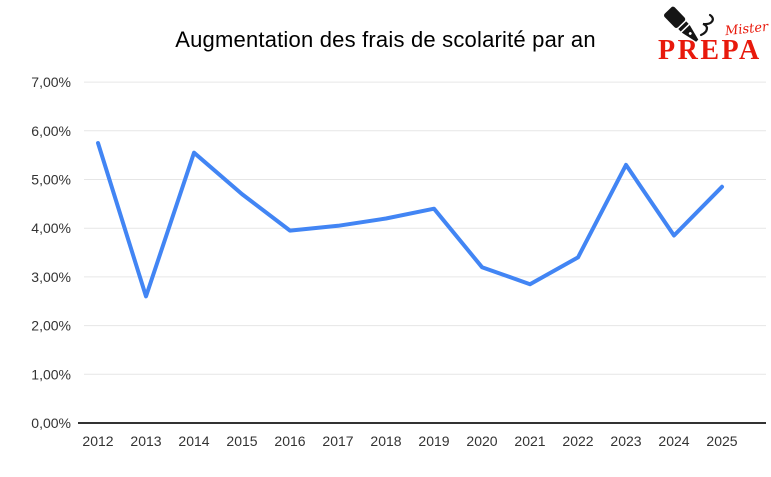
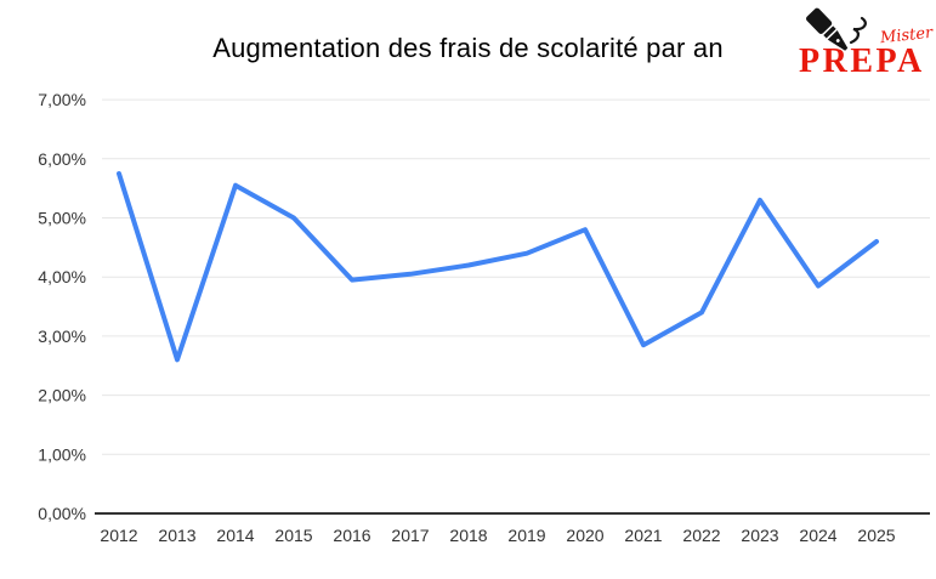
2015: 4,7% -> 5,0%
2020: 3,2% -> 4,8%
2025: 4,8% -> 4,6%
